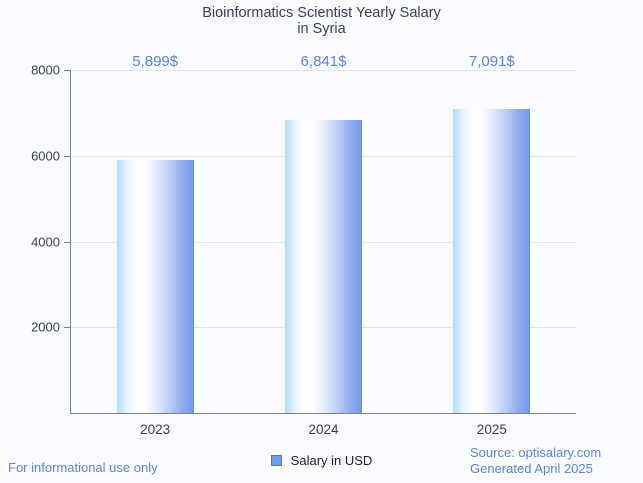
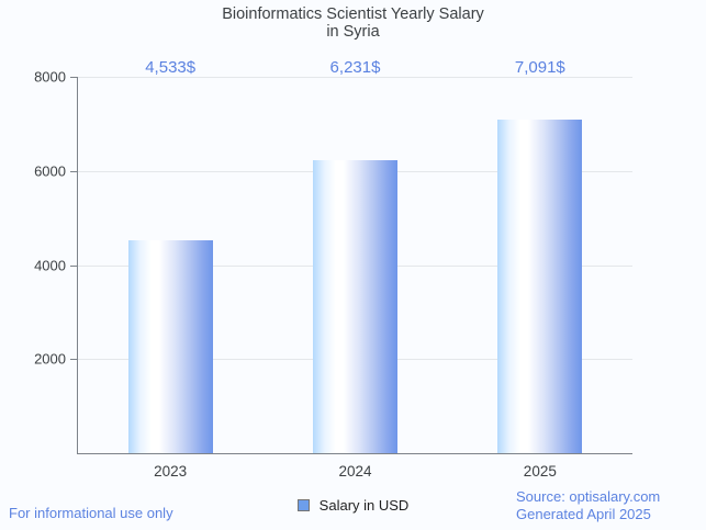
2023: 5,899 -> 4,533
2024: 6,841 -> 6,231
